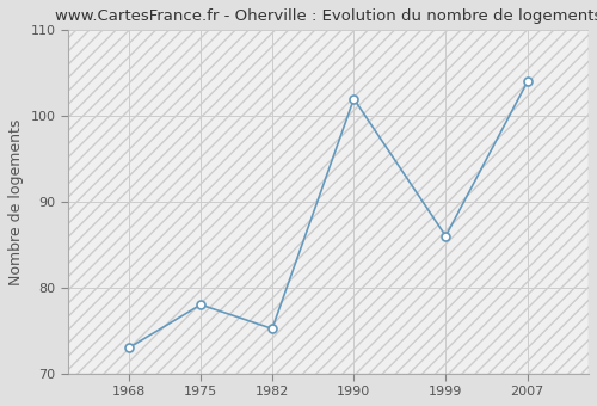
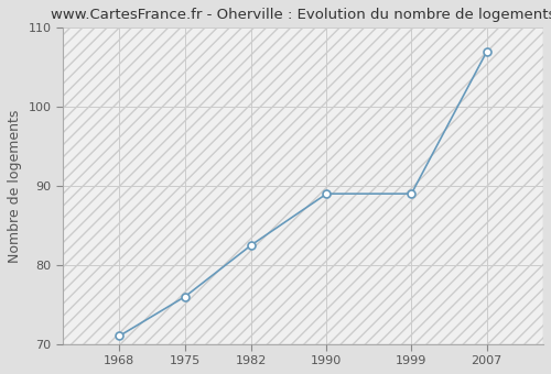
1968: 73.0 -> 71.0
1975: 78.0 -> 76.0
1982: 75.2 -> 82.5
1990: 102.0 -> 89.0
1999: 86.0 -> 89.0
2007: 104.0 -> 107.0
